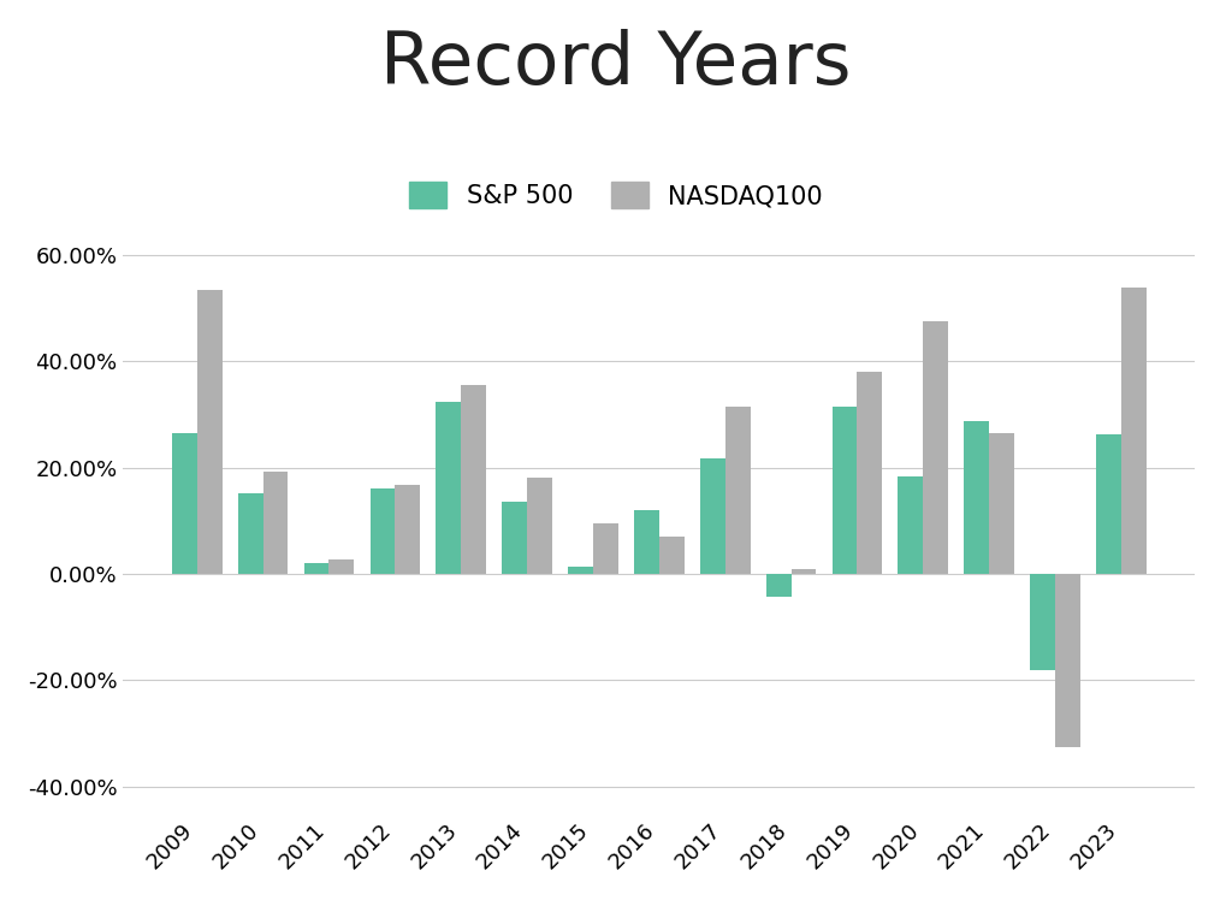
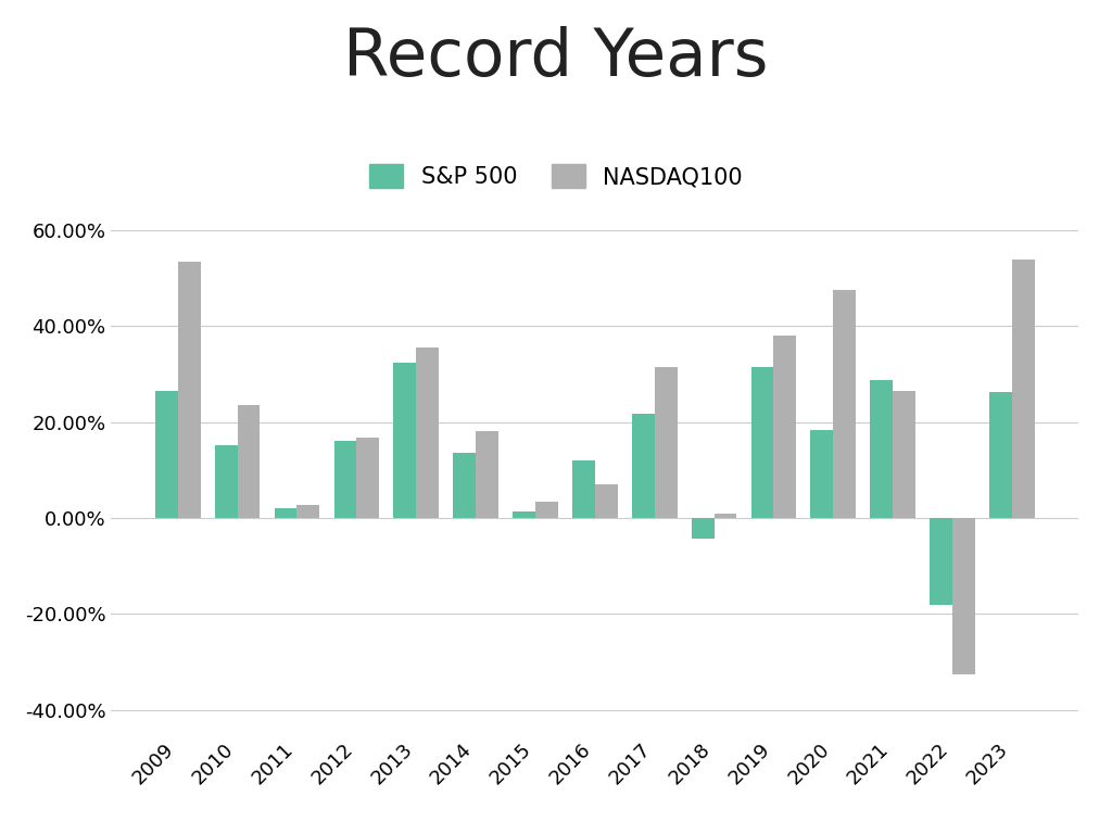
NASDAQ100/2010: 19.2% -> 23.5%
NASDAQ100/2015: 9.5% -> 3.5%
